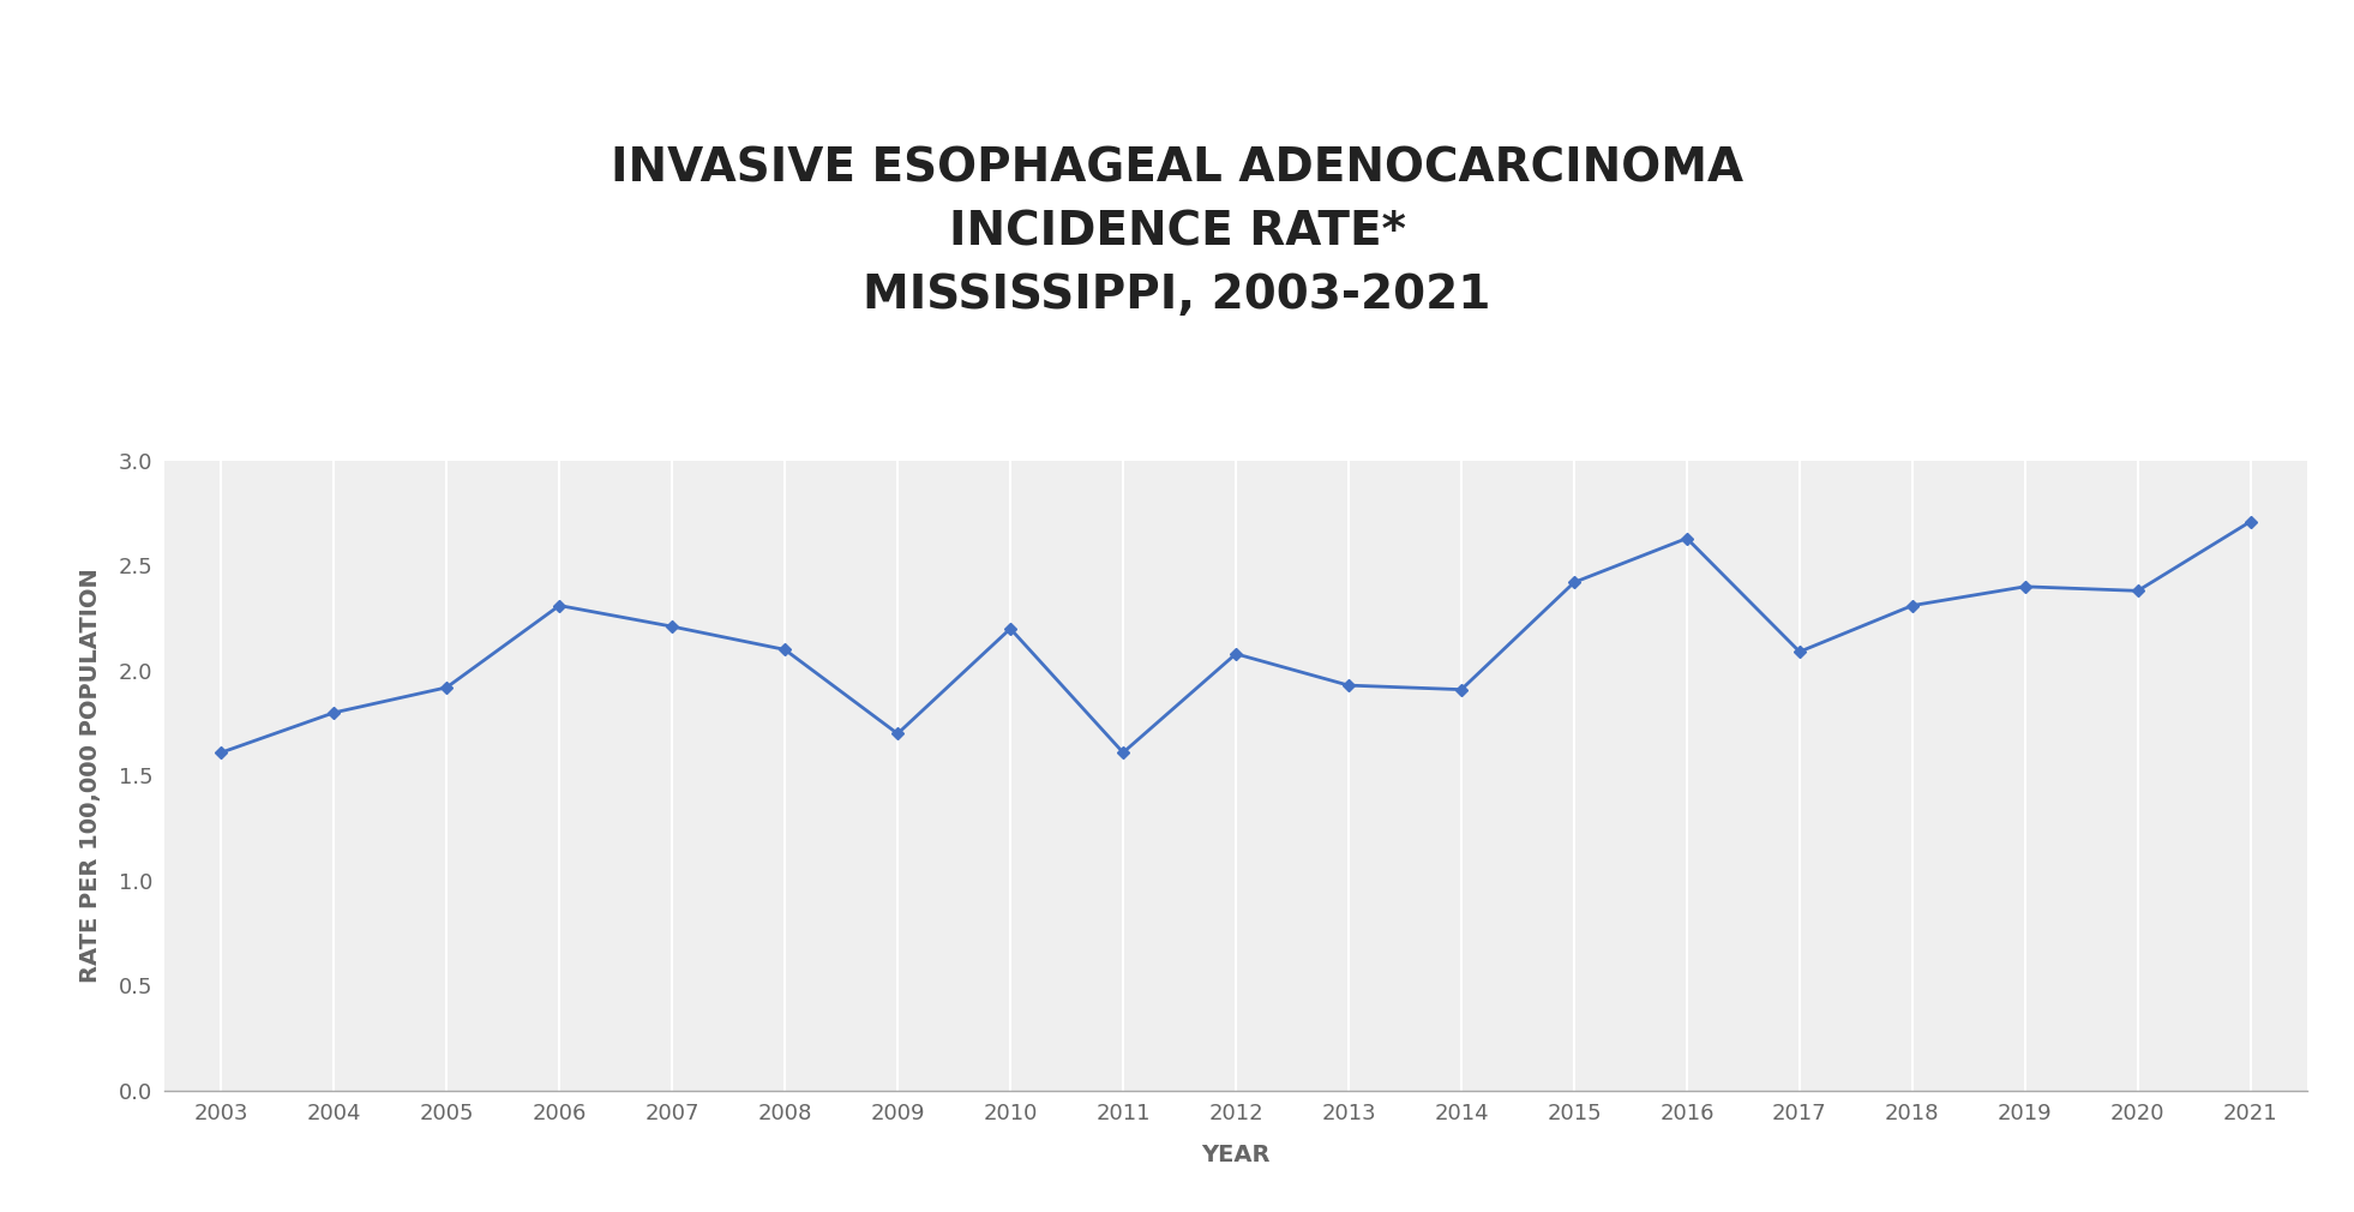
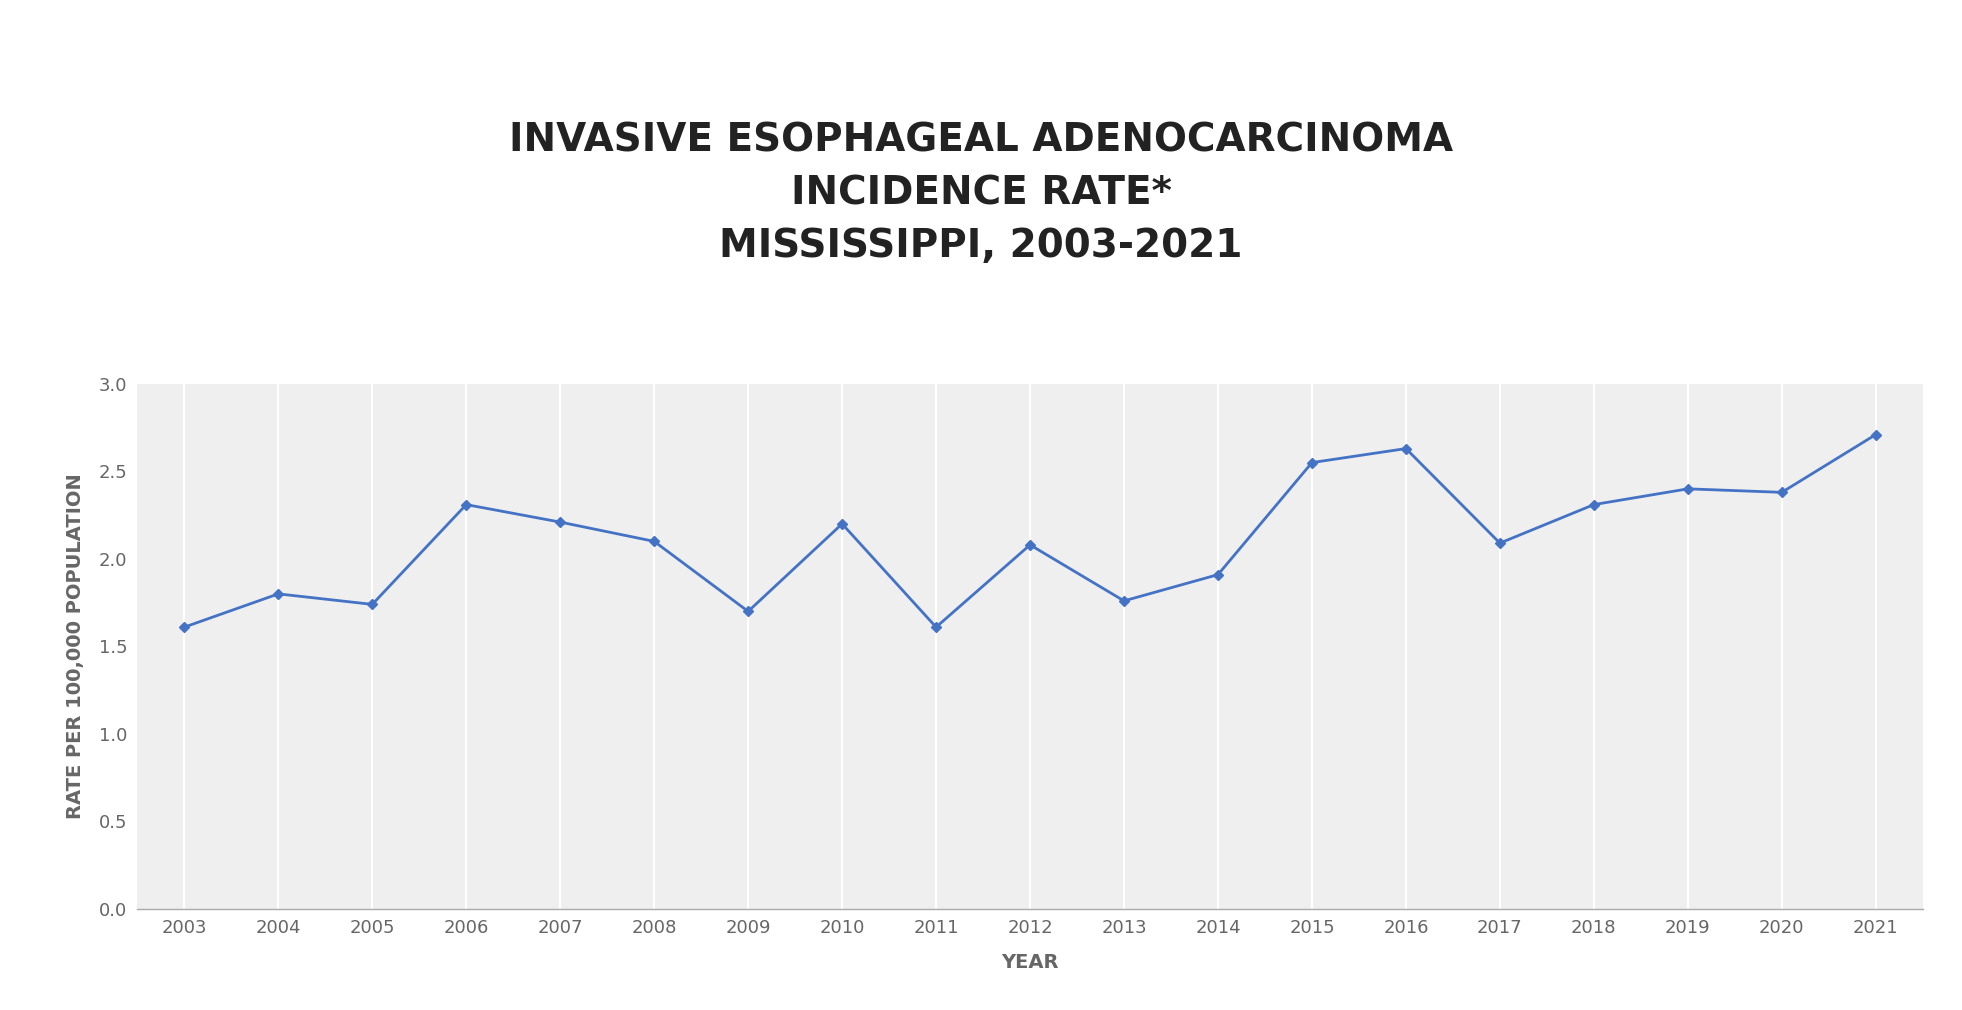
2005: 1.92 -> 1.74
2013: 1.93 -> 1.76
2015: 2.42 -> 2.55
